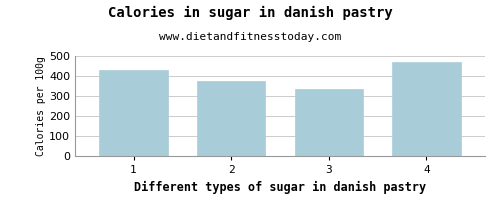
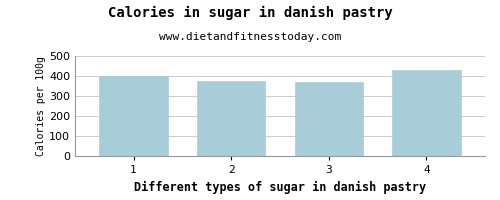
1: 430 -> 400
3: 335 -> 368
4: 470 -> 430
